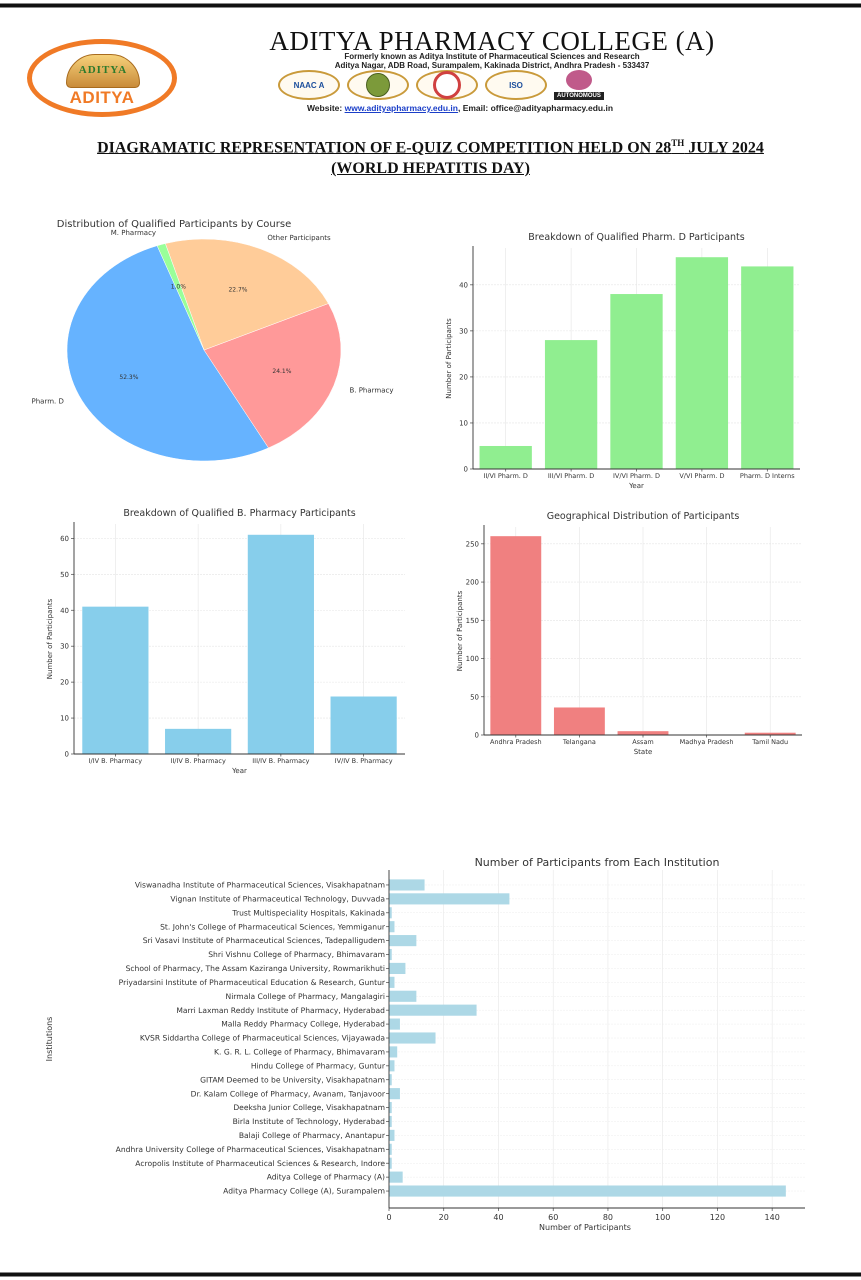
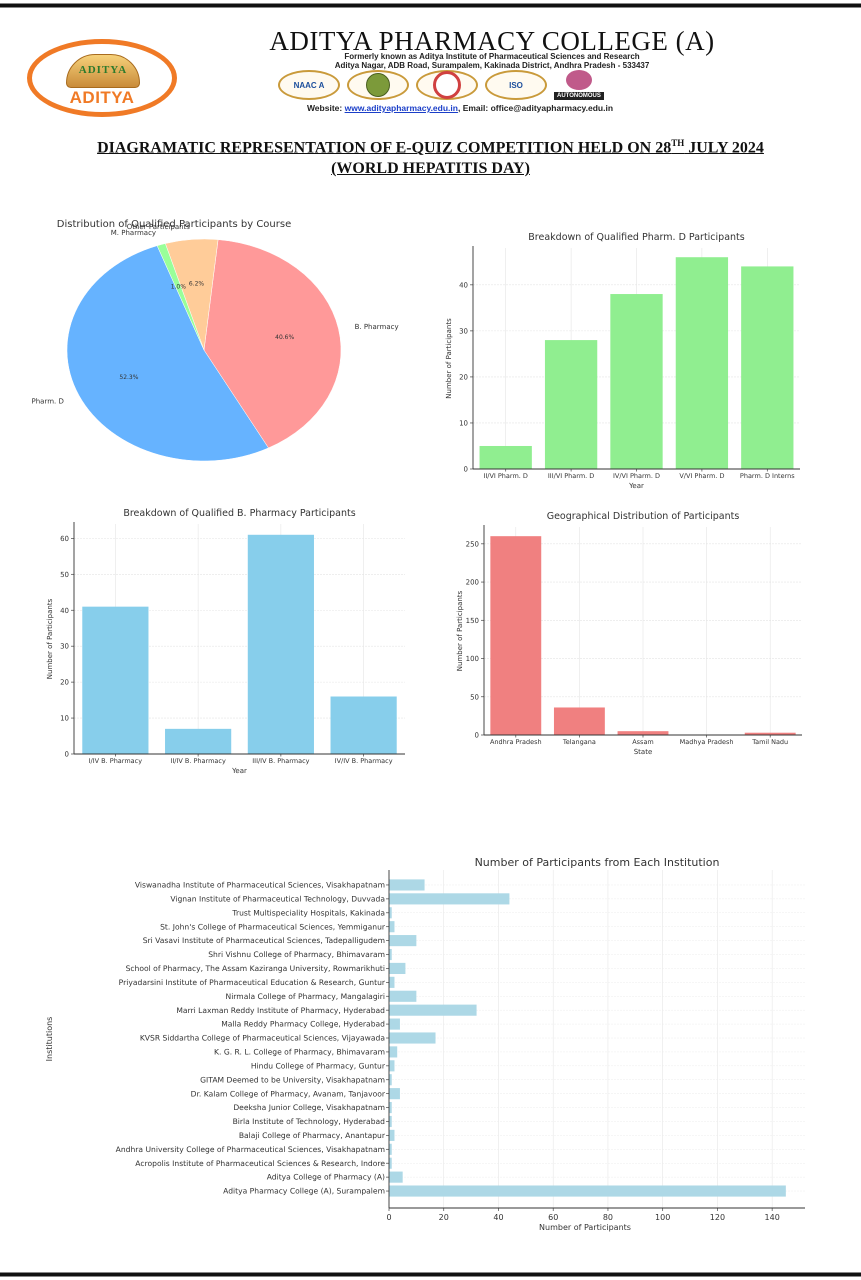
Distribution of Qualified Participants by Course/B. Pharmacy: 24.1% -> 40.6%
Distribution of Qualified Participants by Course/Other Participants: 22.7% -> 6.2%
